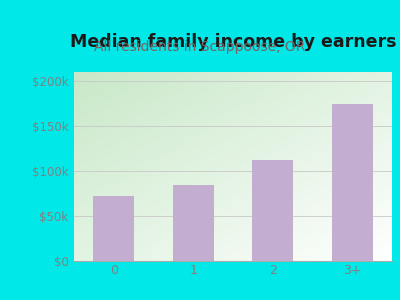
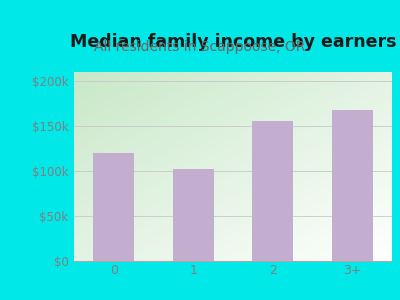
0: $72k -> $120k
1: $85k -> $102k
2: $112k -> $156k
3+: $175k -> $168k
